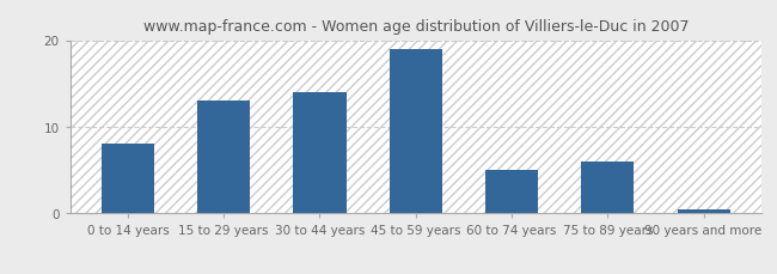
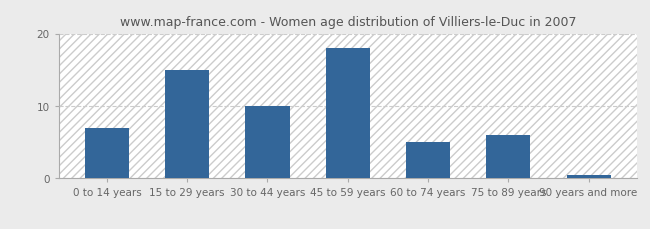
0 to 14 years: 8.0 -> 7.0
15 to 29 years: 13.0 -> 15.0
30 to 44 years: 14.0 -> 10.0
45 to 59 years: 19.0 -> 18.0
